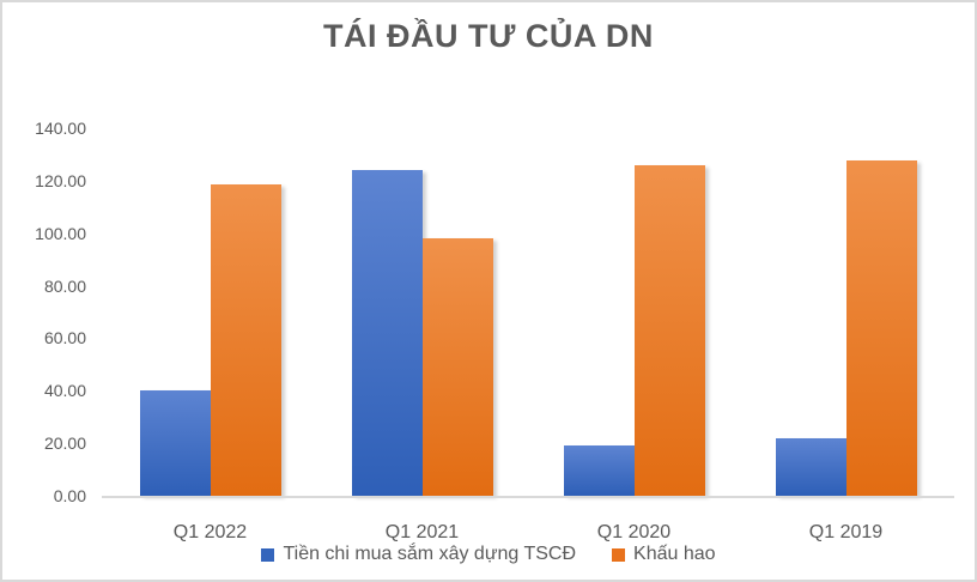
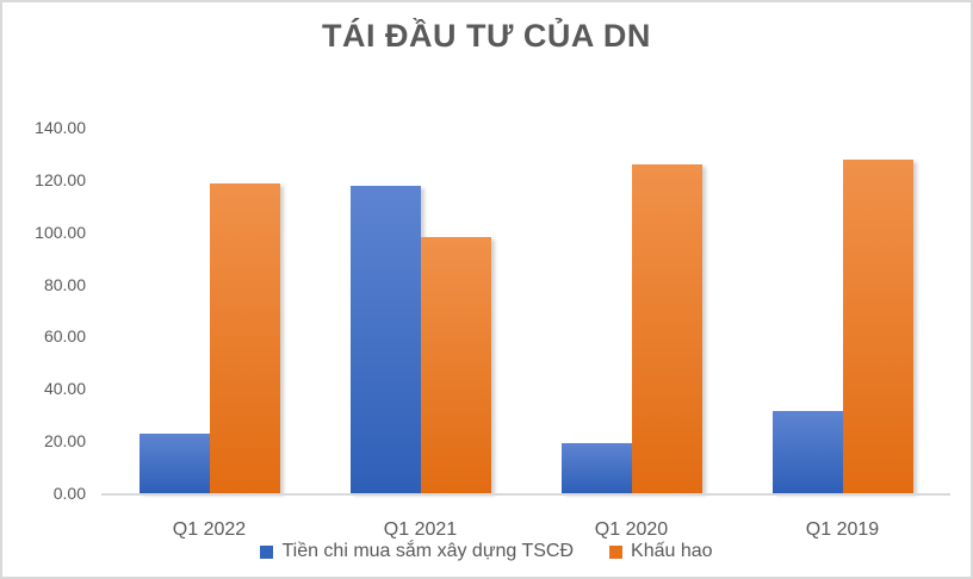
Tiền chi mua sắm xây dựng TSCĐ/Q1 2022: 40 -> 23
Tiền chi mua sắm xây dựng TSCĐ/Q1 2021: 124 -> 118
Tiền chi mua sắm xây dựng TSCĐ/Q1 2019: 22 -> 32
